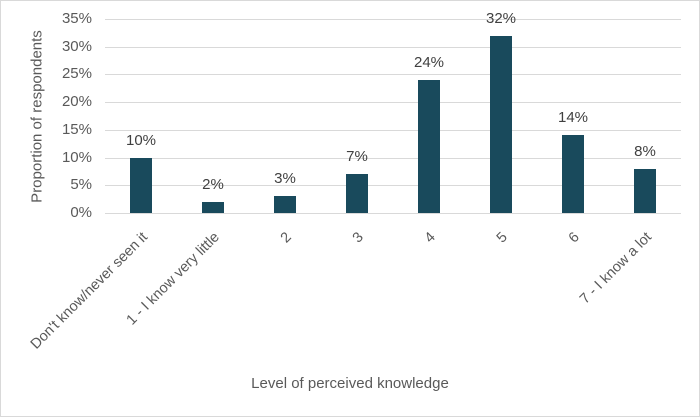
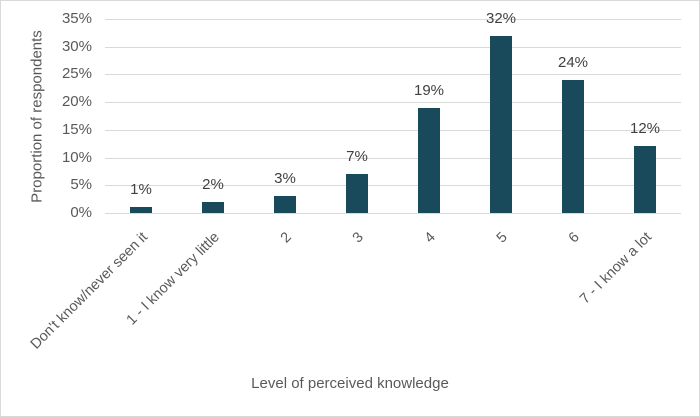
Don't know/never seen it: 10% -> 1%
4: 24% -> 19%
6: 14% -> 24%
7 - I know a lot: 8% -> 12%
